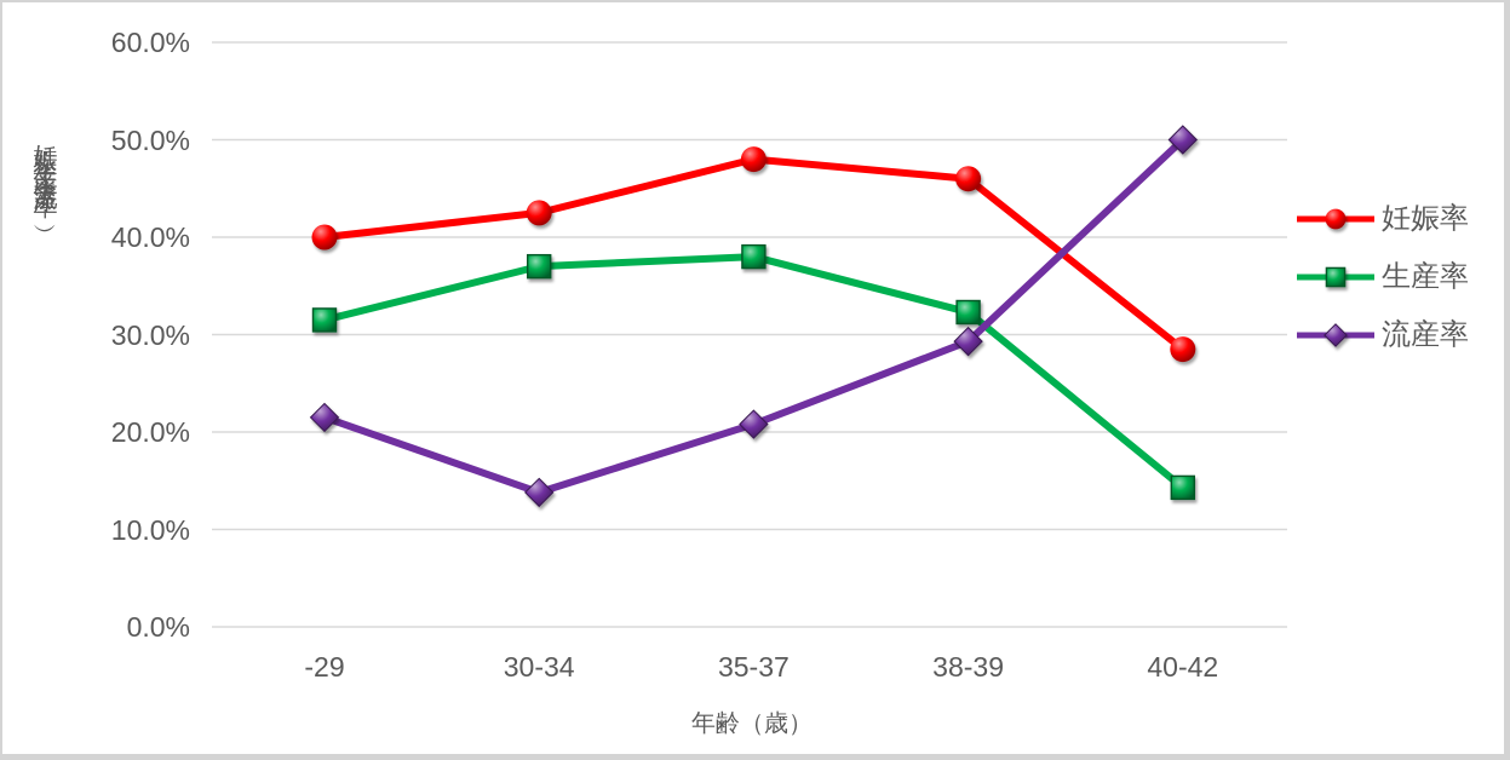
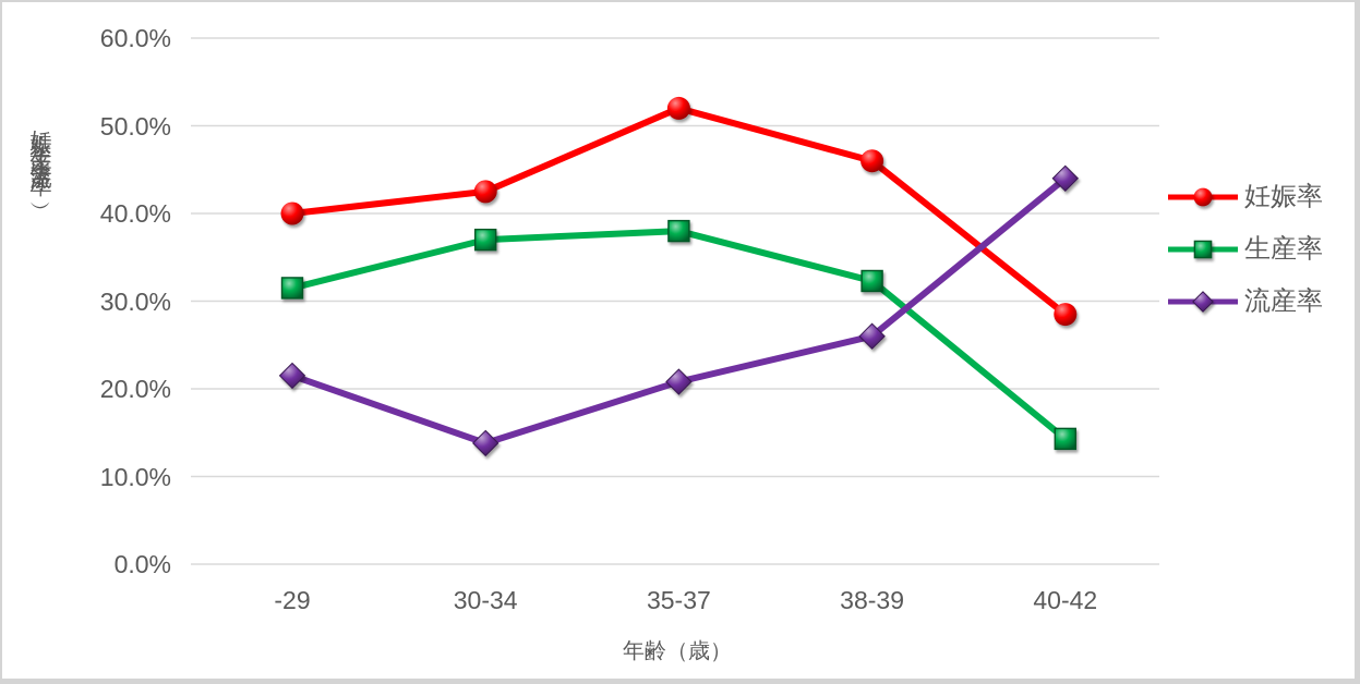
妊娠率/35-37: 48% -> 52%
流産率/38-39: 29% -> 26%
流産率/40-42: 50% -> 44%
